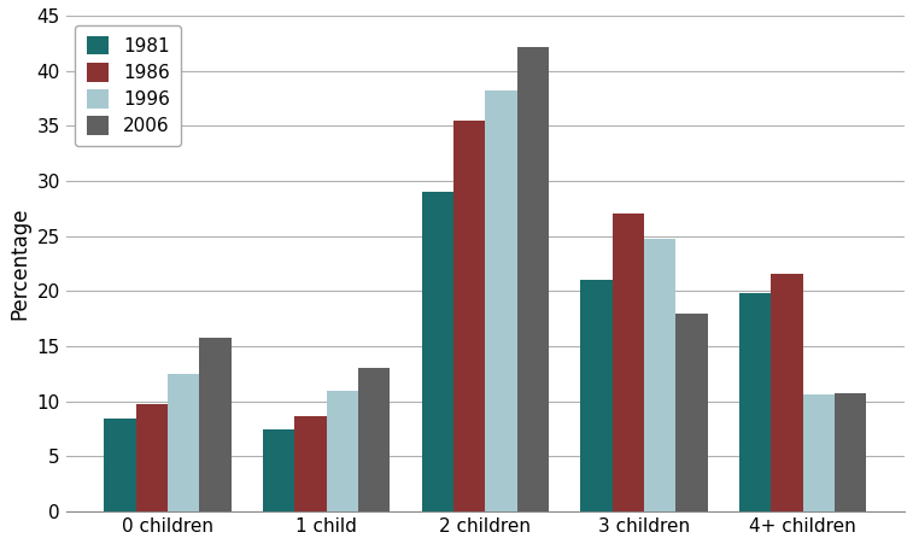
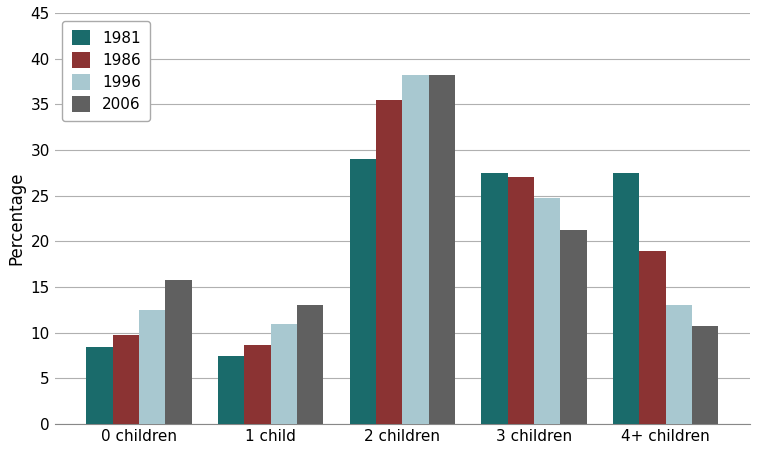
2006/2 children: 42.2 -> 38.2
1981/3 children: 21.0 -> 27.5
2006/3 children: 18.0 -> 21.2
1981/4+ children: 19.8 -> 27.5
1986/4+ children: 21.6 -> 19.0
1996/4+ children: 10.6 -> 13.0
